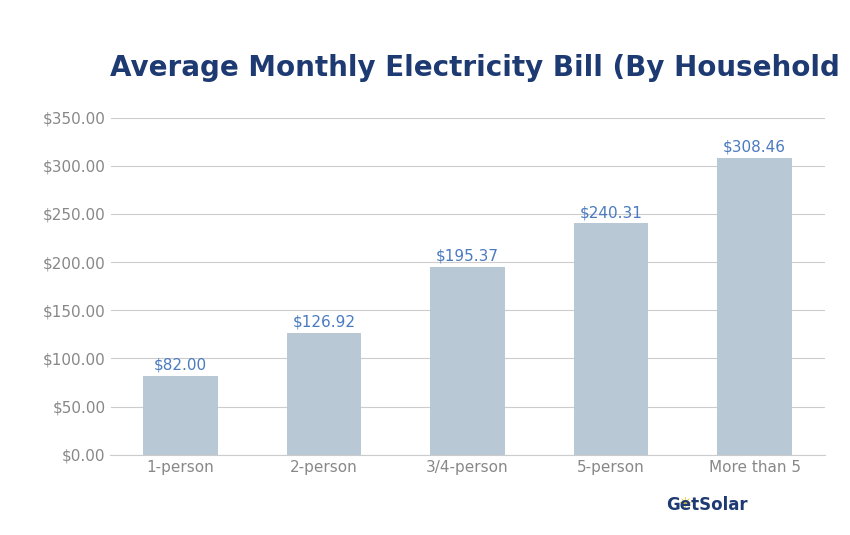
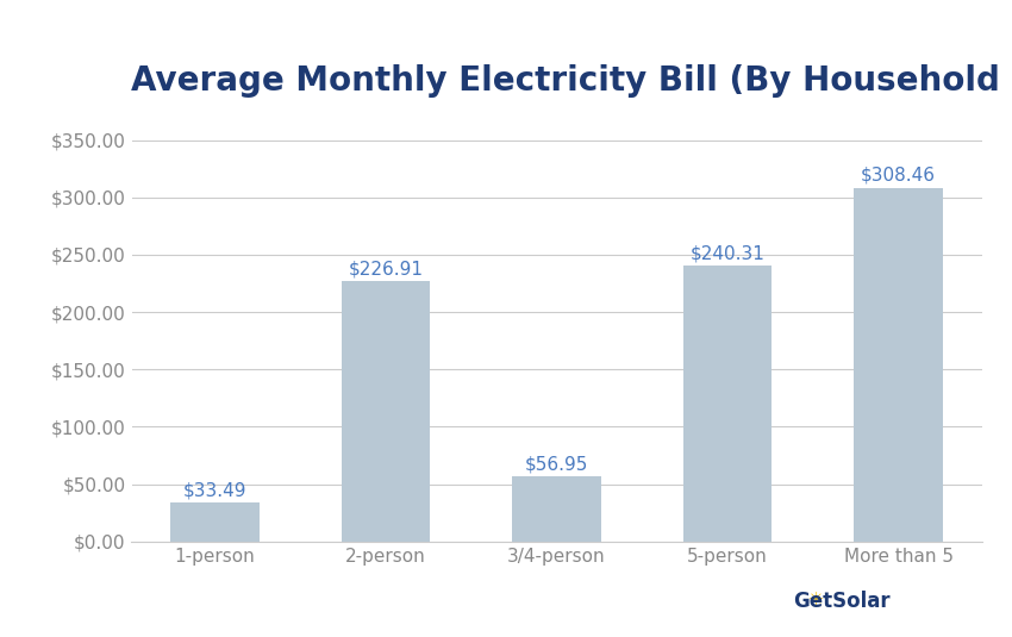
1-person: $82.00 -> $33.49
2-person: $126.92 -> $226.91
3/4-person: $195.37 -> $56.95
